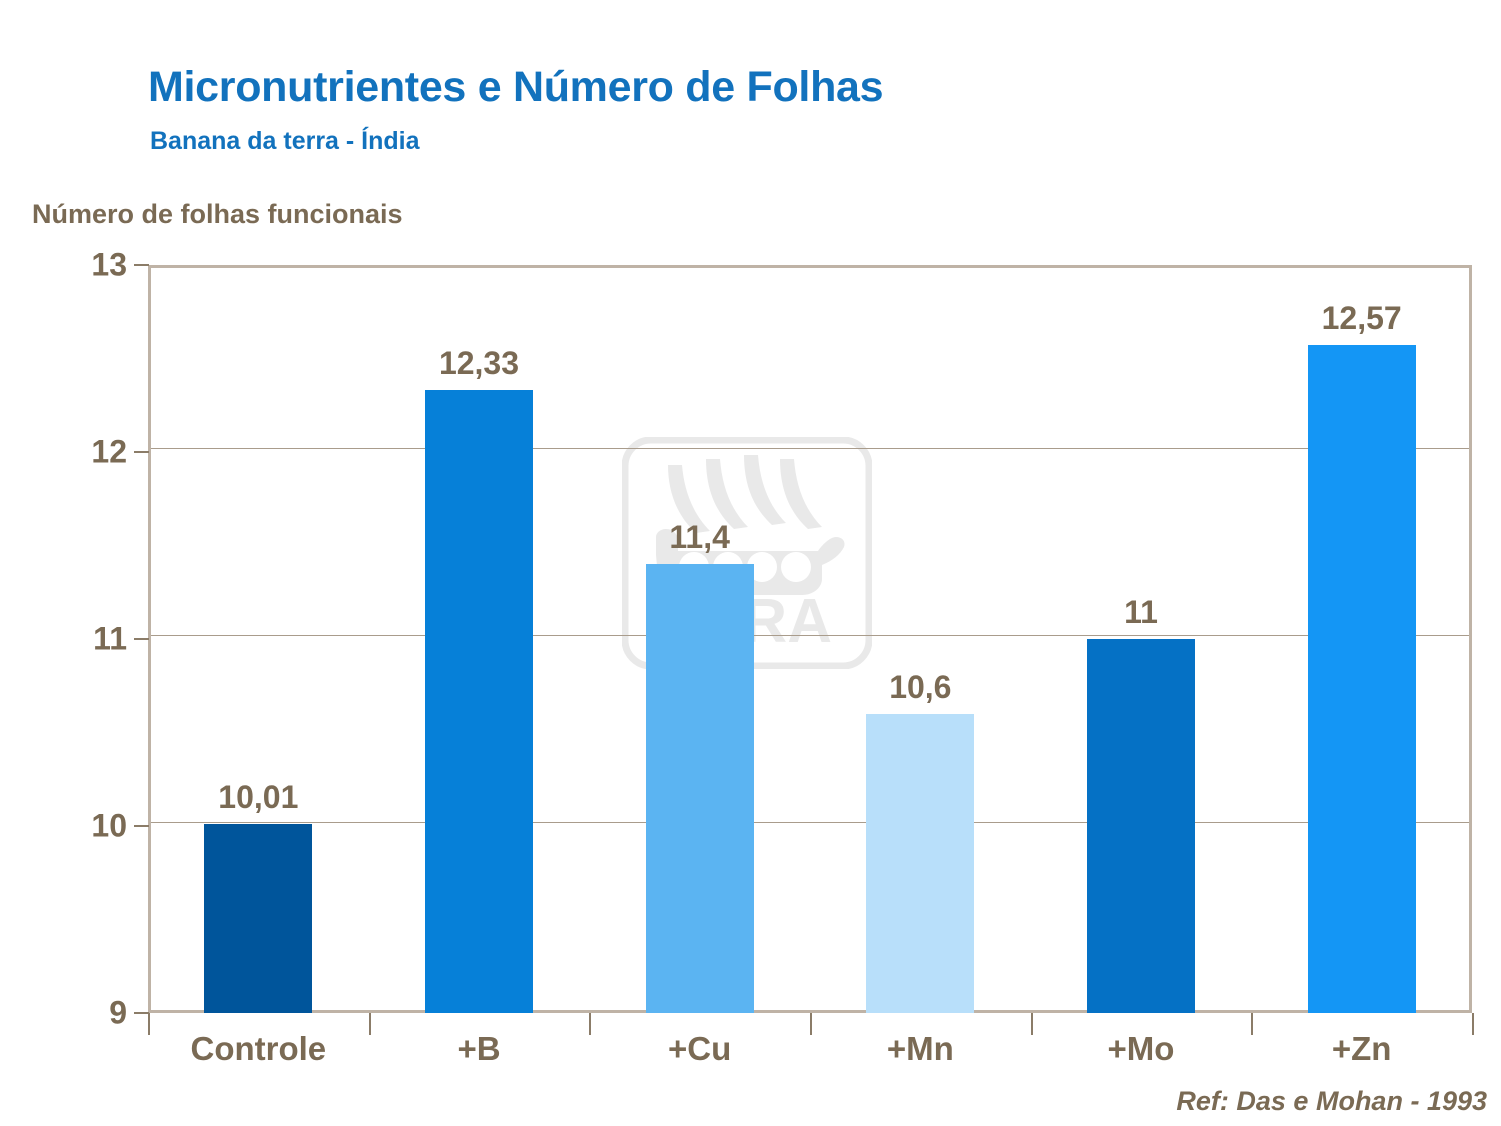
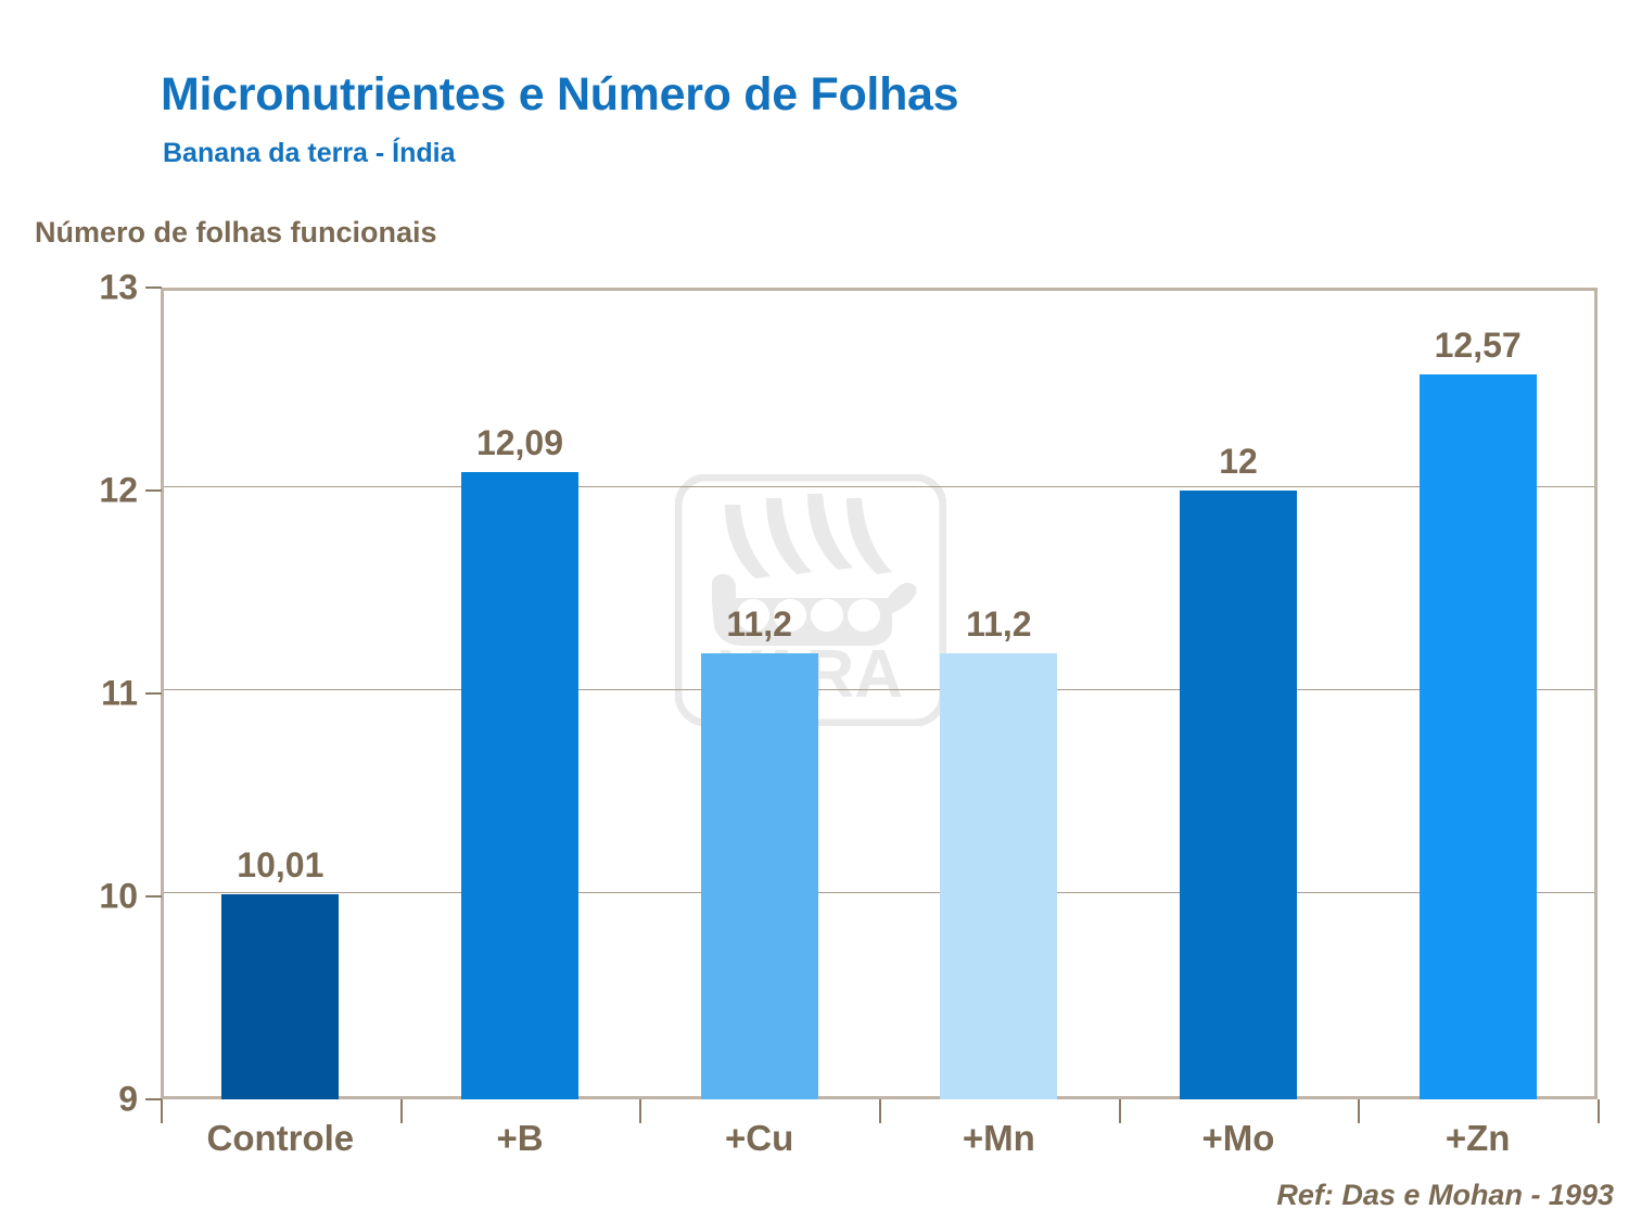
+B: 12,33 -> 12,09
+Cu: 11,4 -> 11,2
+Mn: 10,6 -> 11,2
+Mo: 11 -> 12
